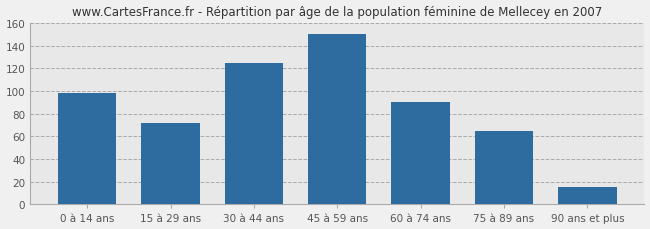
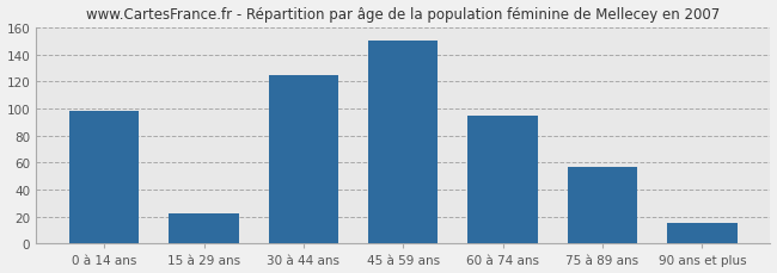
15 à 29 ans: 72 -> 22
60 à 74 ans: 90 -> 95
75 à 89 ans: 65 -> 57
